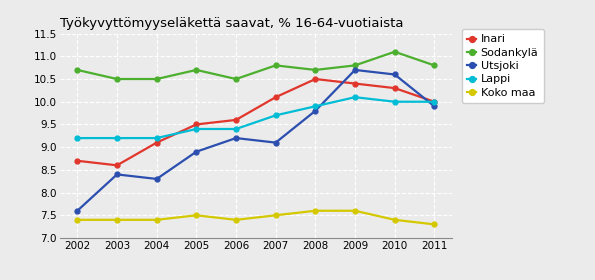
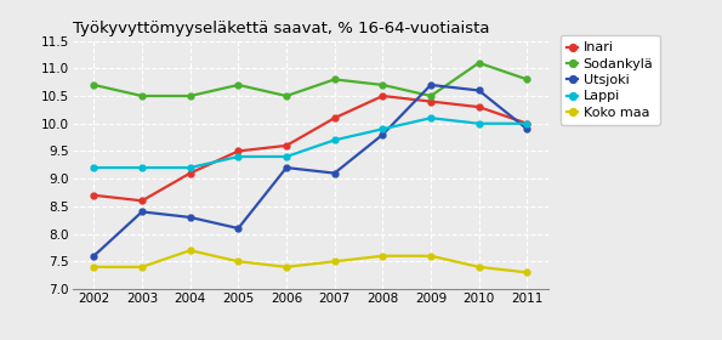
Koko maa/2004: 7.4 -> 7.7
Utsjoki/2005: 8.9 -> 8.1
Sodankylä/2009: 10.8 -> 10.5
